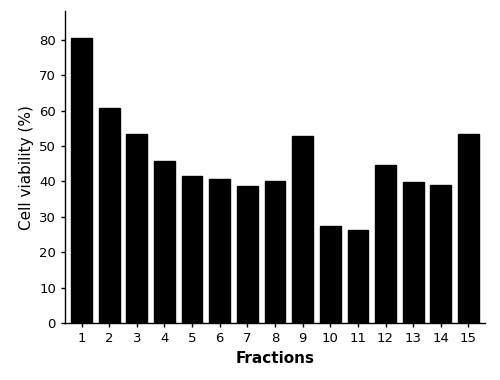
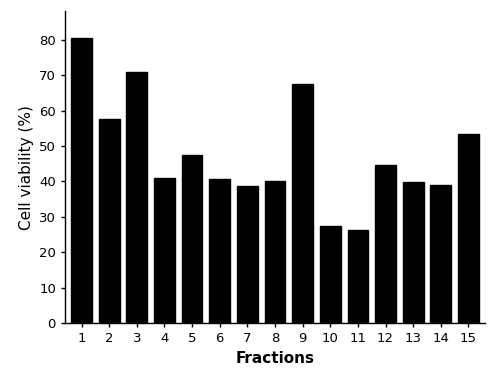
2: 60.8 -> 57.5
3: 53.5 -> 71.0
4: 45.7 -> 41.0
5: 41.5 -> 47.5
9: 52.8 -> 67.5
